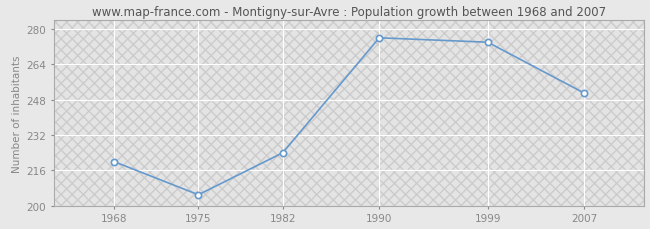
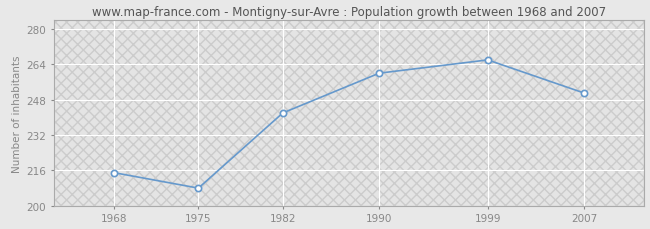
1968: 220 -> 215
1975: 205 -> 208
1982: 224 -> 242
1990: 276 -> 260
1999: 274 -> 266
